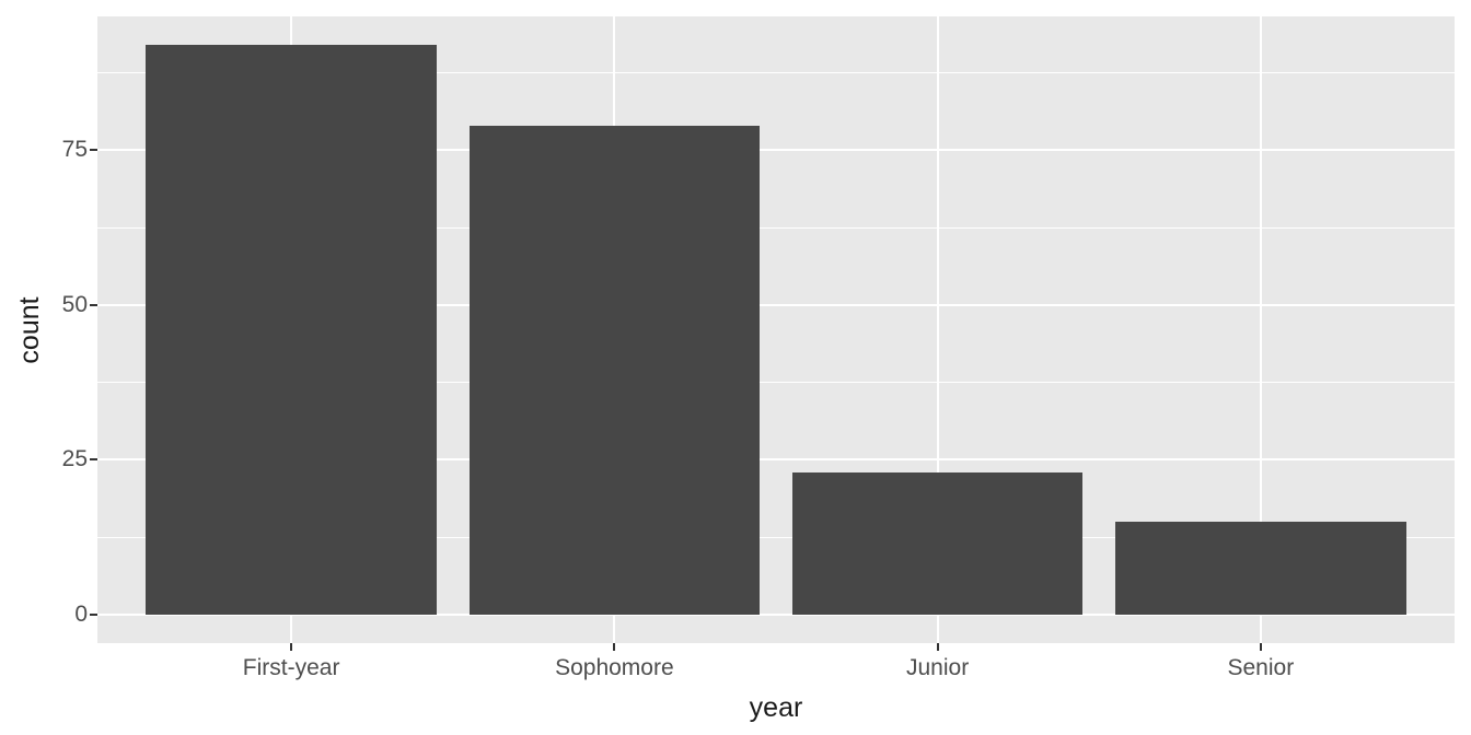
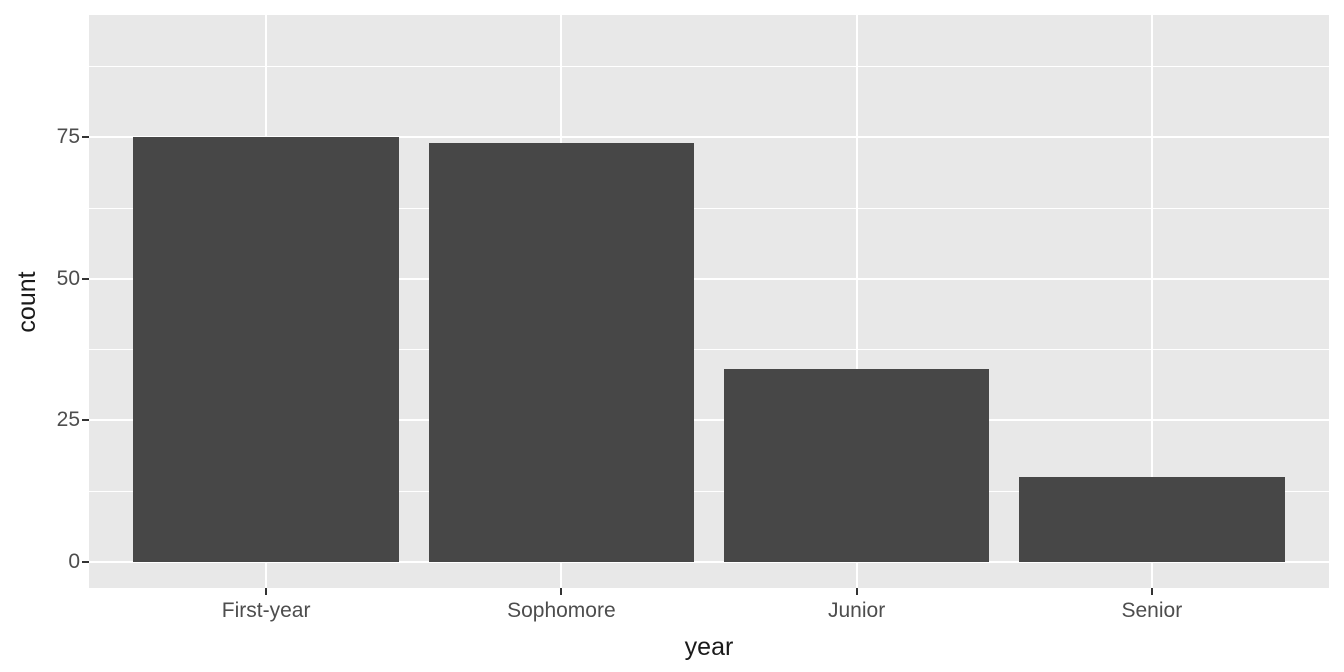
First-year: 92 -> 75
Sophomore: 79 -> 74
Junior: 23 -> 34
